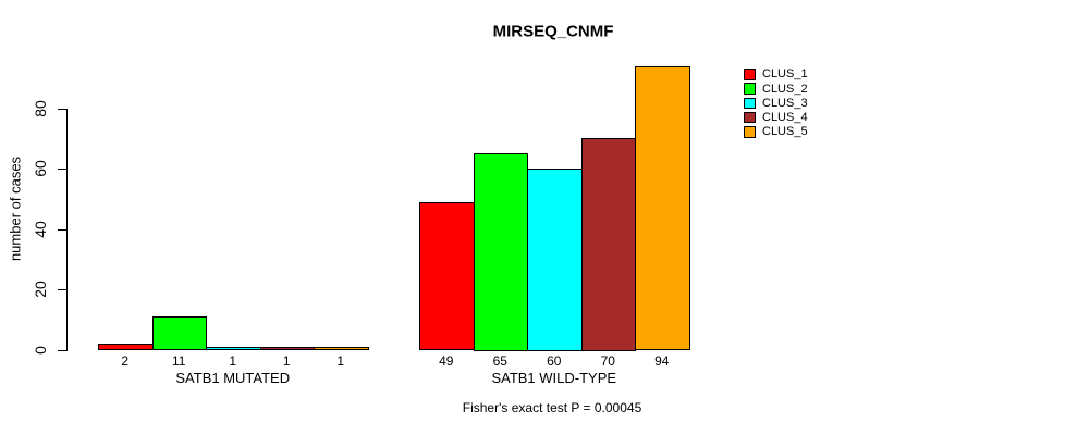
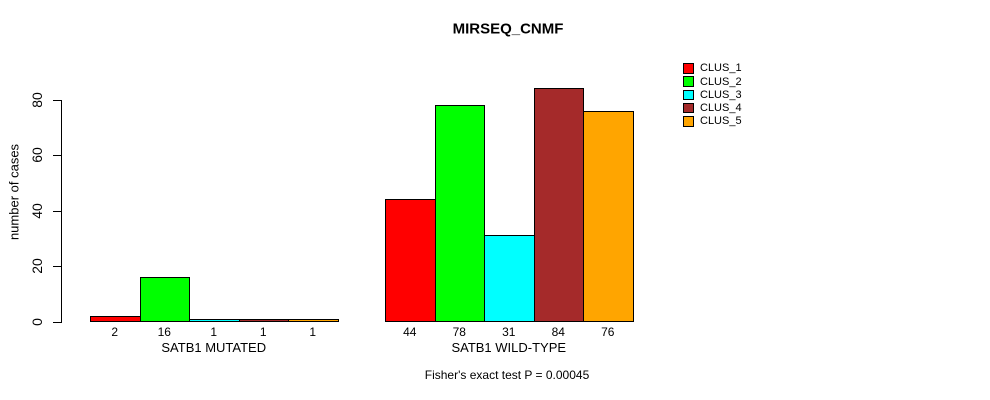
CLUS_2/SATB1 MUTATED: 11 -> 16
CLUS_1/SATB1 WILD-TYPE: 49 -> 44
CLUS_2/SATB1 WILD-TYPE: 65 -> 78
CLUS_3/SATB1 WILD-TYPE: 60 -> 31
CLUS_4/SATB1 WILD-TYPE: 70 -> 84
CLUS_5/SATB1 WILD-TYPE: 94 -> 76
